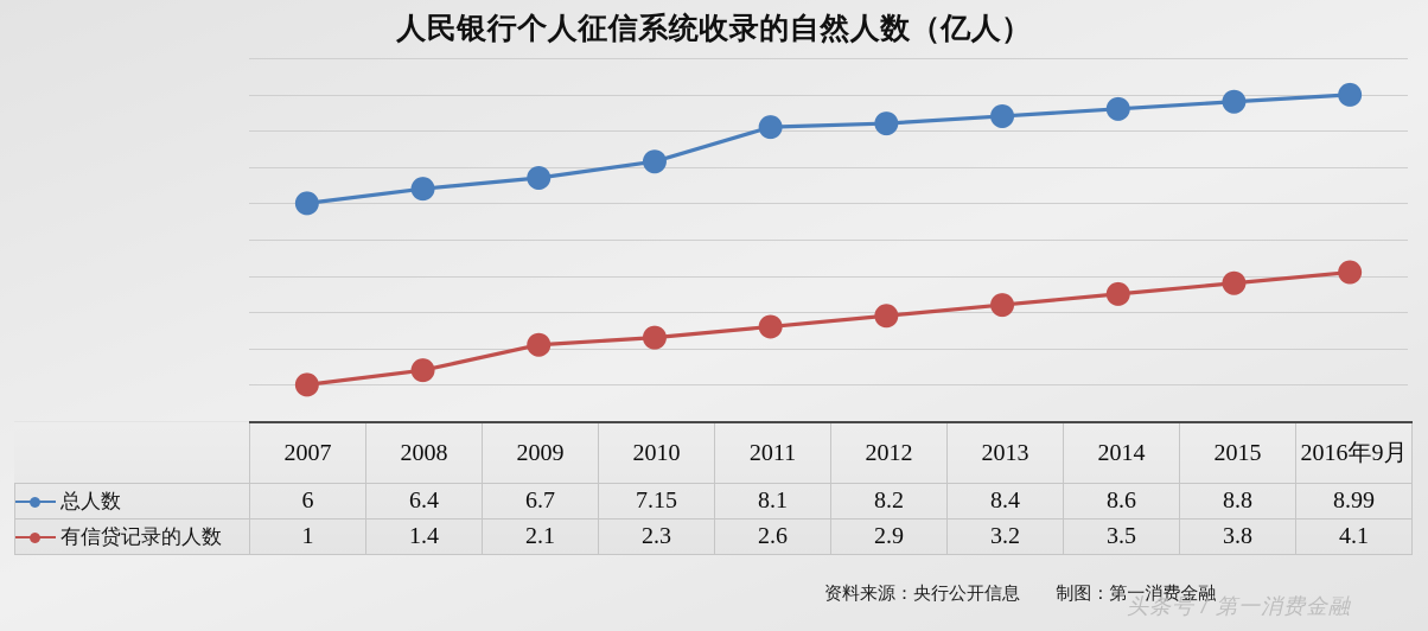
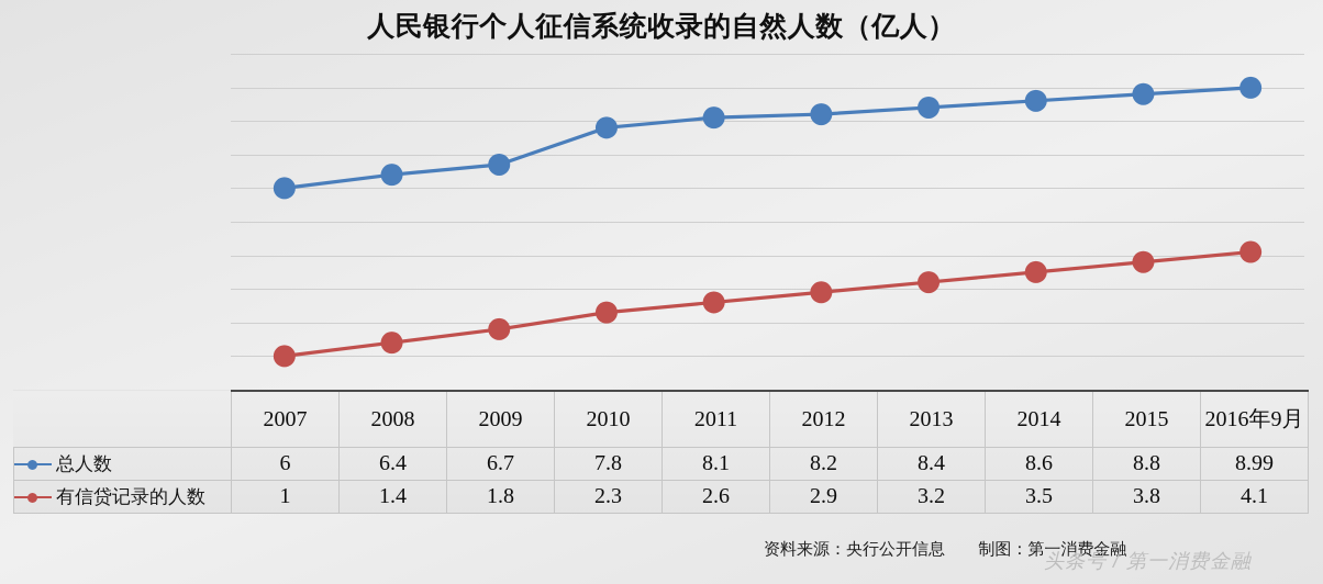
有信贷记录的人数/2009: 2.1 -> 1.8
总人数/2010: 7.15 -> 7.8
